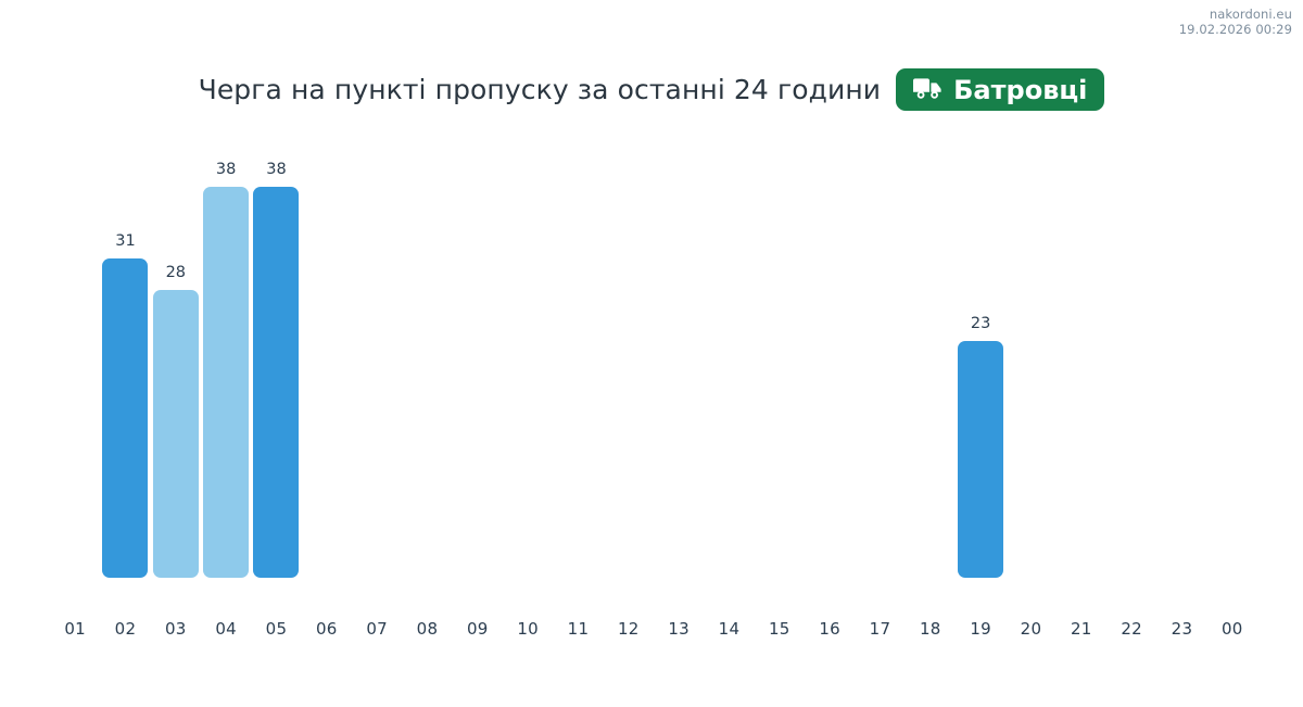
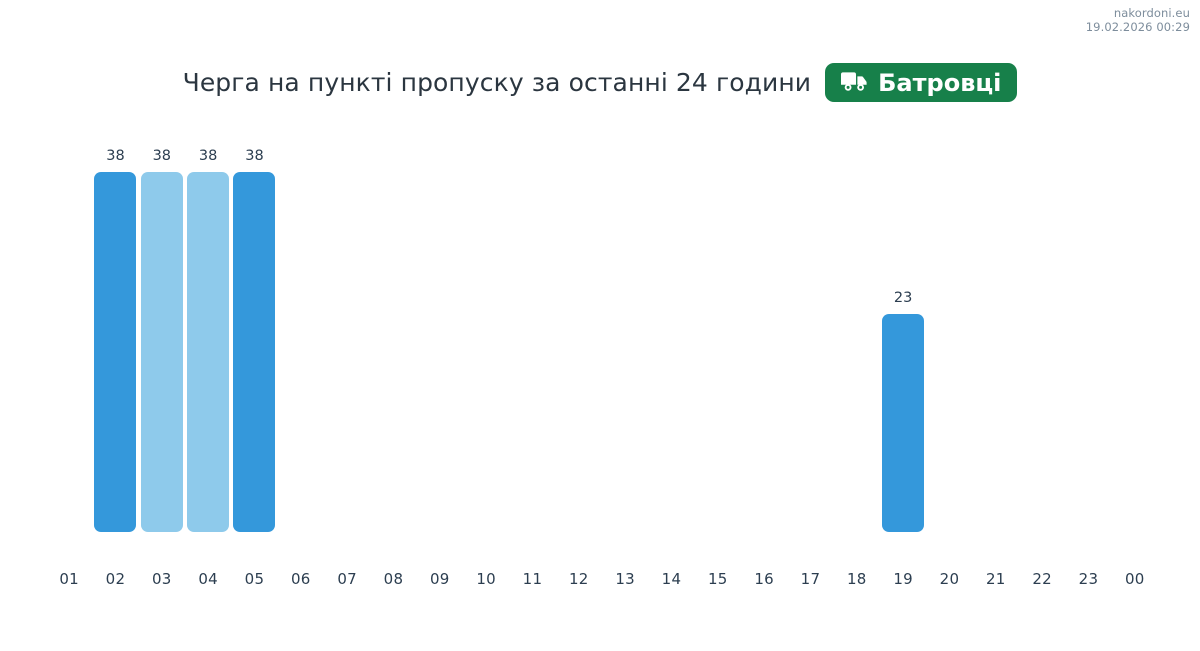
02: 31 -> 38
03: 28 -> 38
